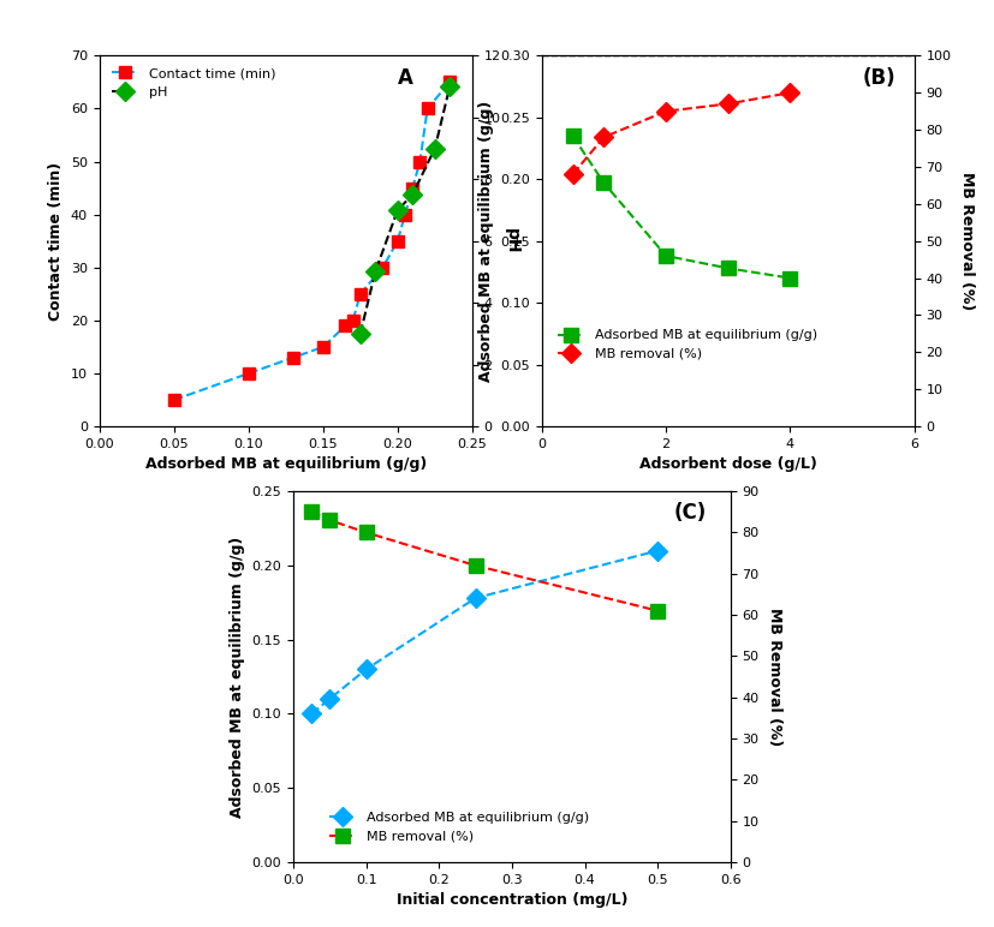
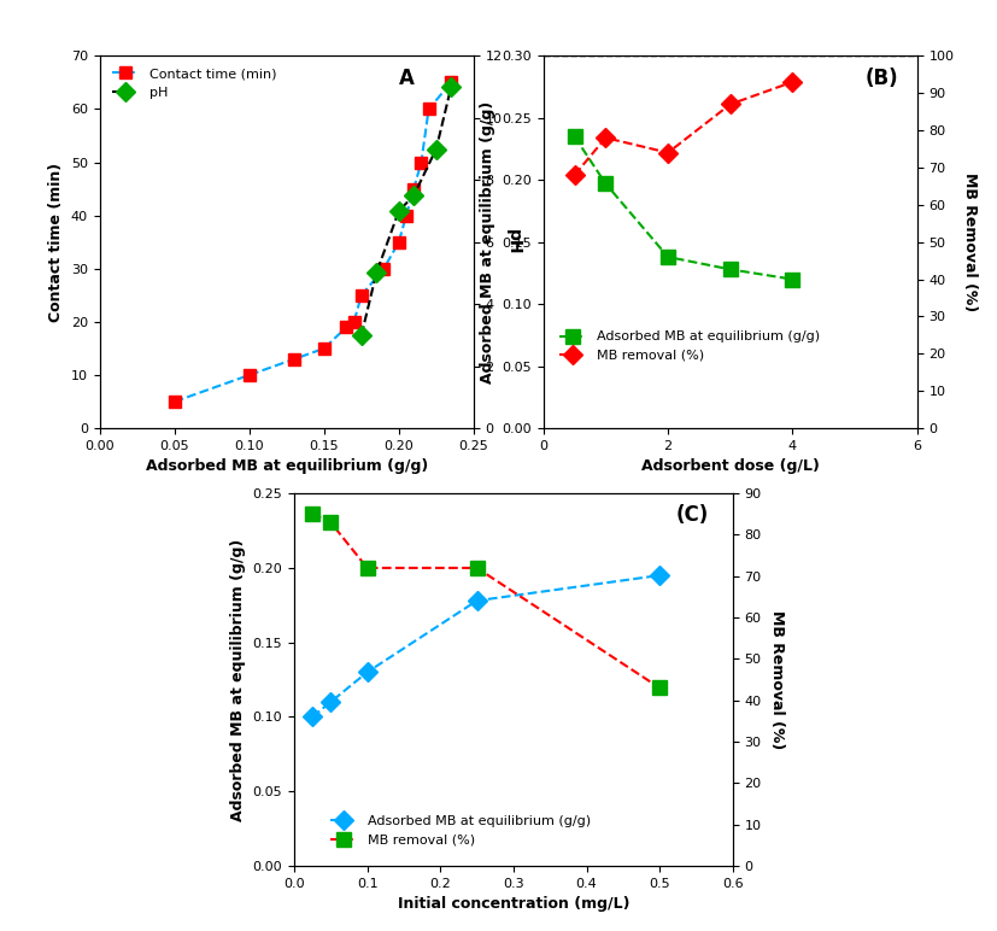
MB removal (%)/2: 85 -> 74
MB removal (%)/4: 90 -> 93
MB removal (%)/0.1: 80 -> 72
Adsorbed MB at equilibrium (g/g)/0.5: 0.210 -> 0.195
MB removal (%)/0.5: 61 -> 43
